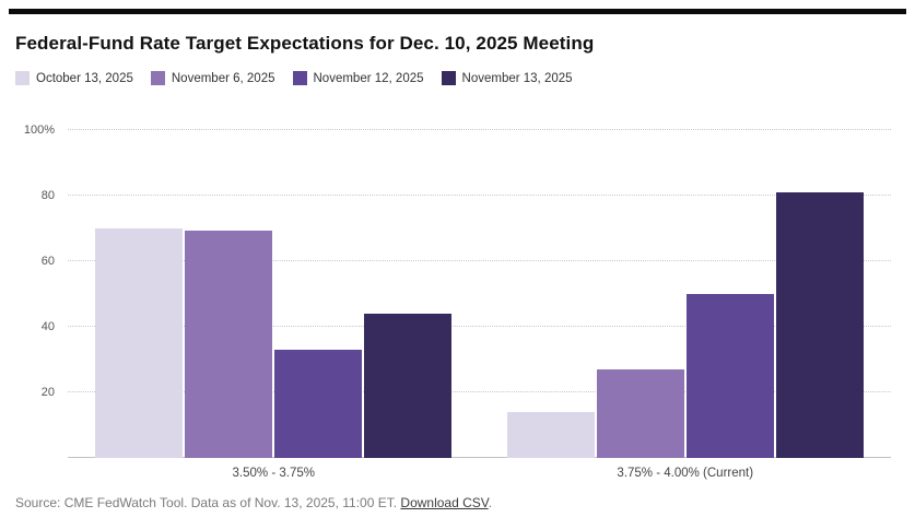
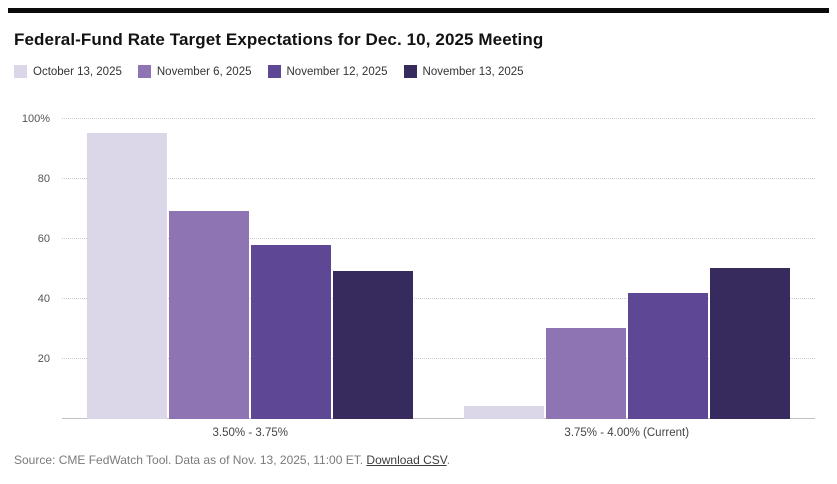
October 13, 2025/3.50% - 3.75%: 70% -> 96%
November 12, 2025/3.50% - 3.75%: 33% -> 58%
November 13, 2025/3.50% - 3.75%: 44% -> 50%
October 13, 2025/3.75% - 4.00% (Current): 14% -> 4%
November 6, 2025/3.75% - 4.00% (Current): 27% -> 30%
November 12, 2025/3.75% - 4.00% (Current): 50% -> 42%
November 13, 2025/3.75% - 4.00% (Current): 81% -> 50%
